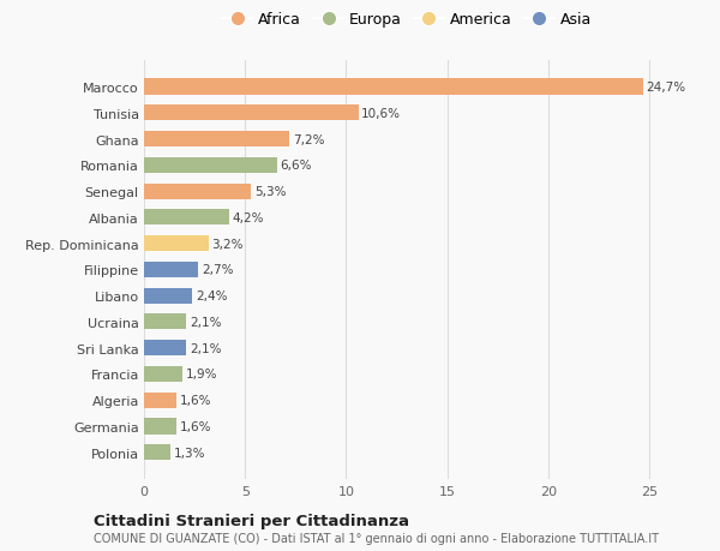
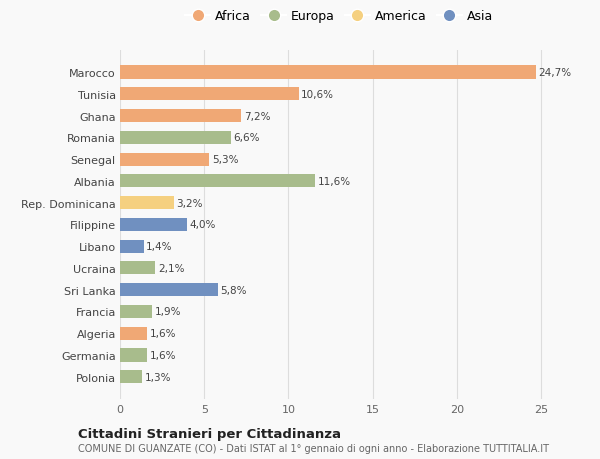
Albania: 4,2% -> 11,6%
Filippine: 2,7% -> 4,0%
Libano: 2,4% -> 1,4%
Sri Lanka: 2,1% -> 5,8%
